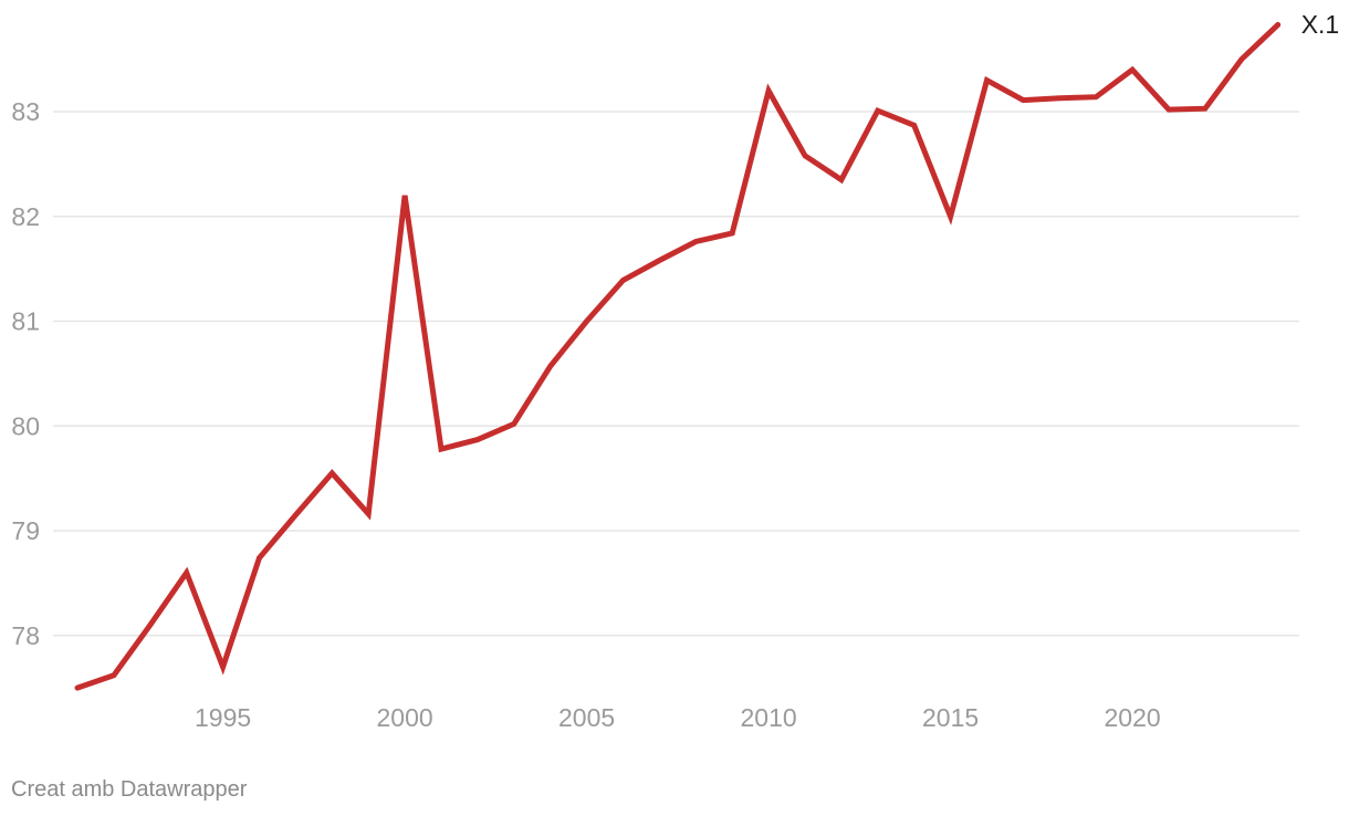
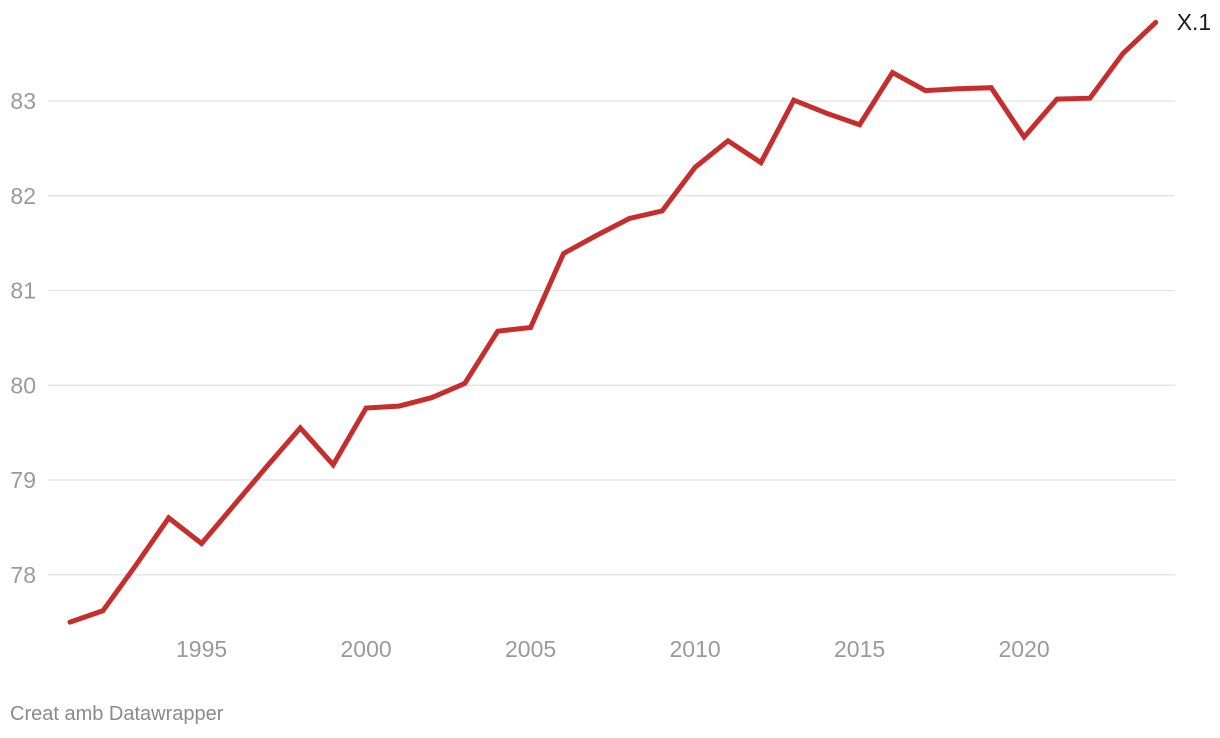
1995: 77.7 -> 78.3
2000: 82.2 -> 79.8
2005: 81.0 -> 80.6
2010: 83.2 -> 82.3
2015: 82.0 -> 82.8
2020: 83.4 -> 82.6
